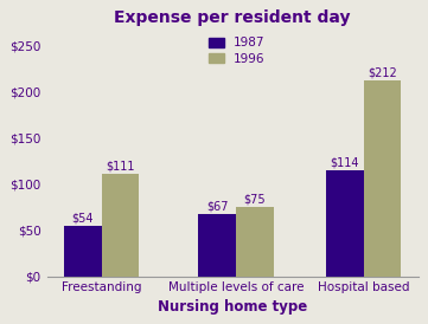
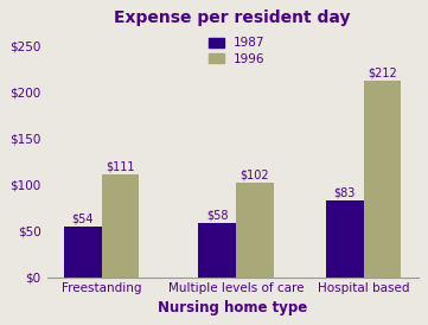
1987/Multiple levels of care: $67 -> $58
1996/Multiple levels of care: $75 -> $102
1987/Hospital based: $114 -> $83
